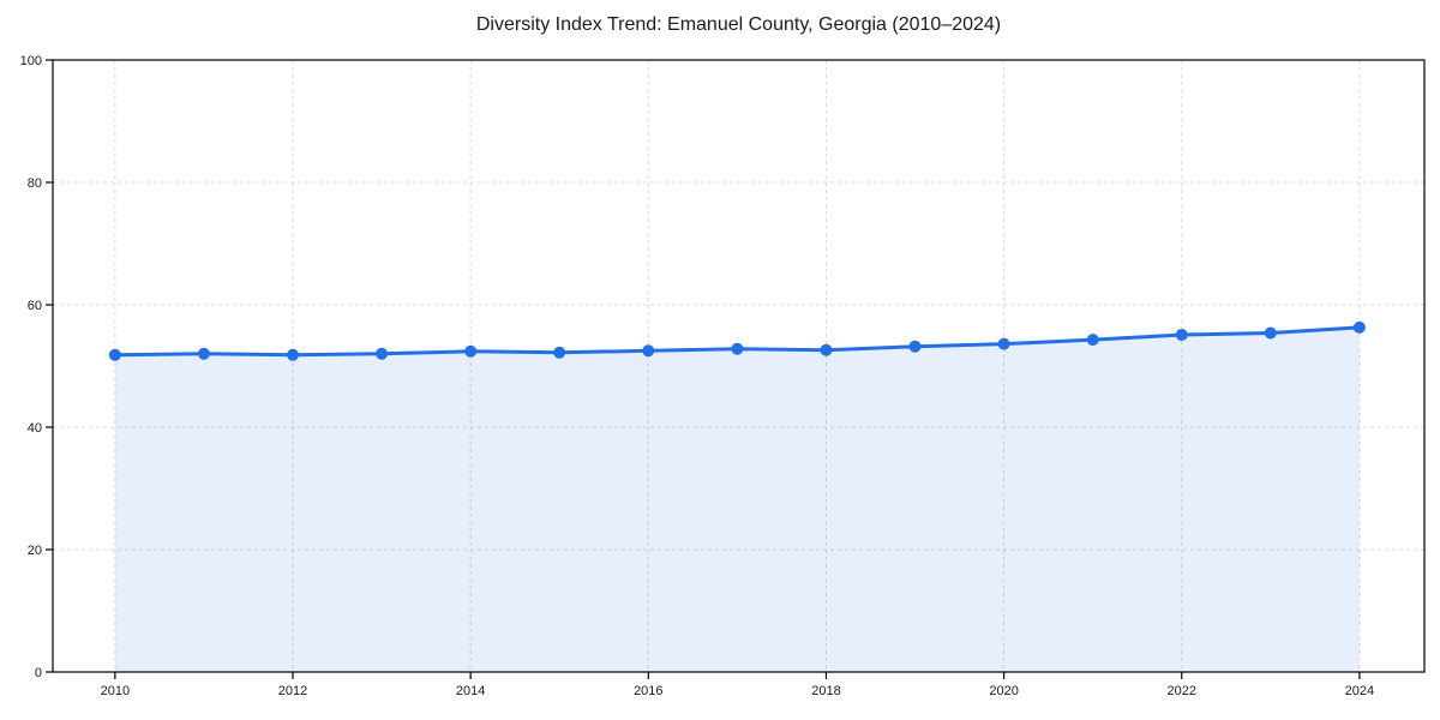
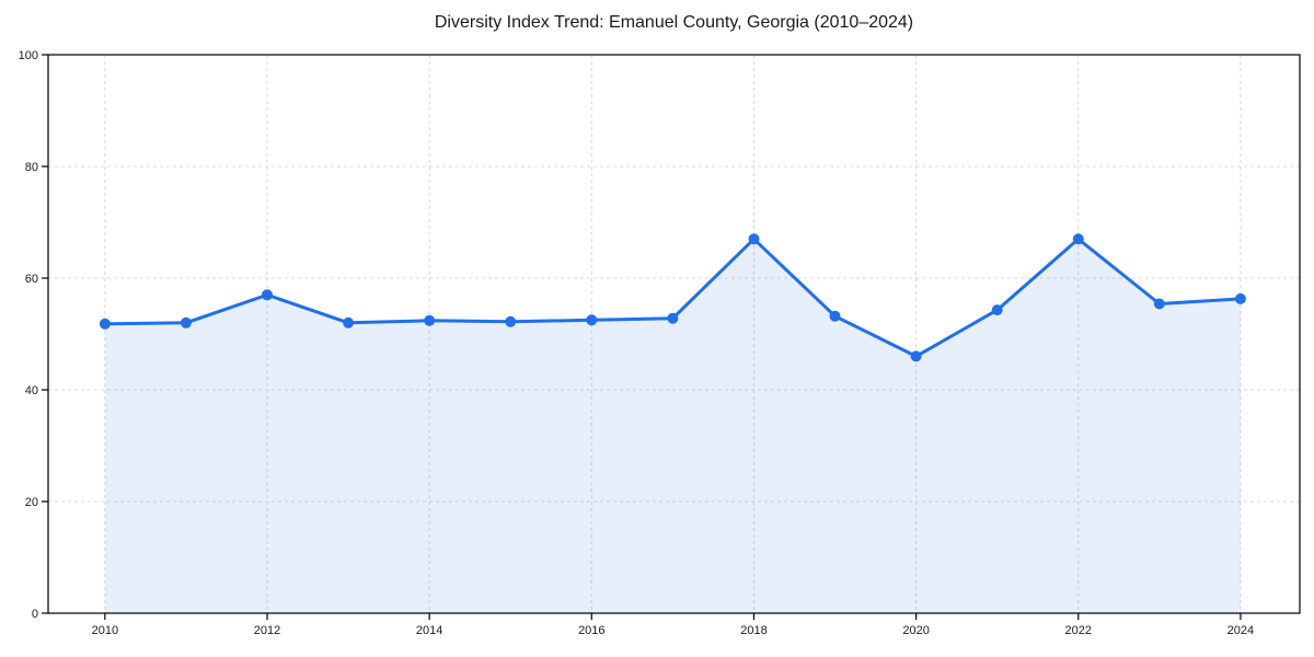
2012: 52 -> 57
2018: 53 -> 67
2020: 54 -> 46
2022: 55 -> 67
